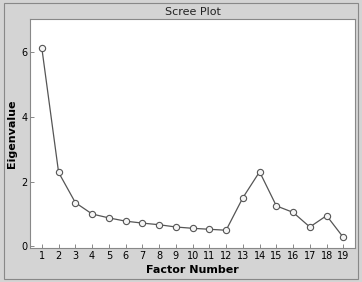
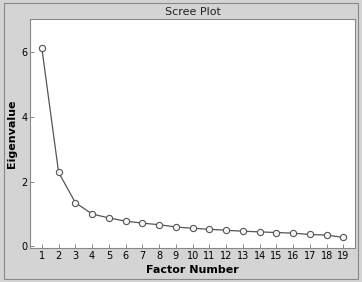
13: 1.50 -> 0.47
14: 2.30 -> 0.45
15: 1.25 -> 0.43
16: 1.05 -> 0.41
17: 0.60 -> 0.37
18: 0.95 -> 0.35
